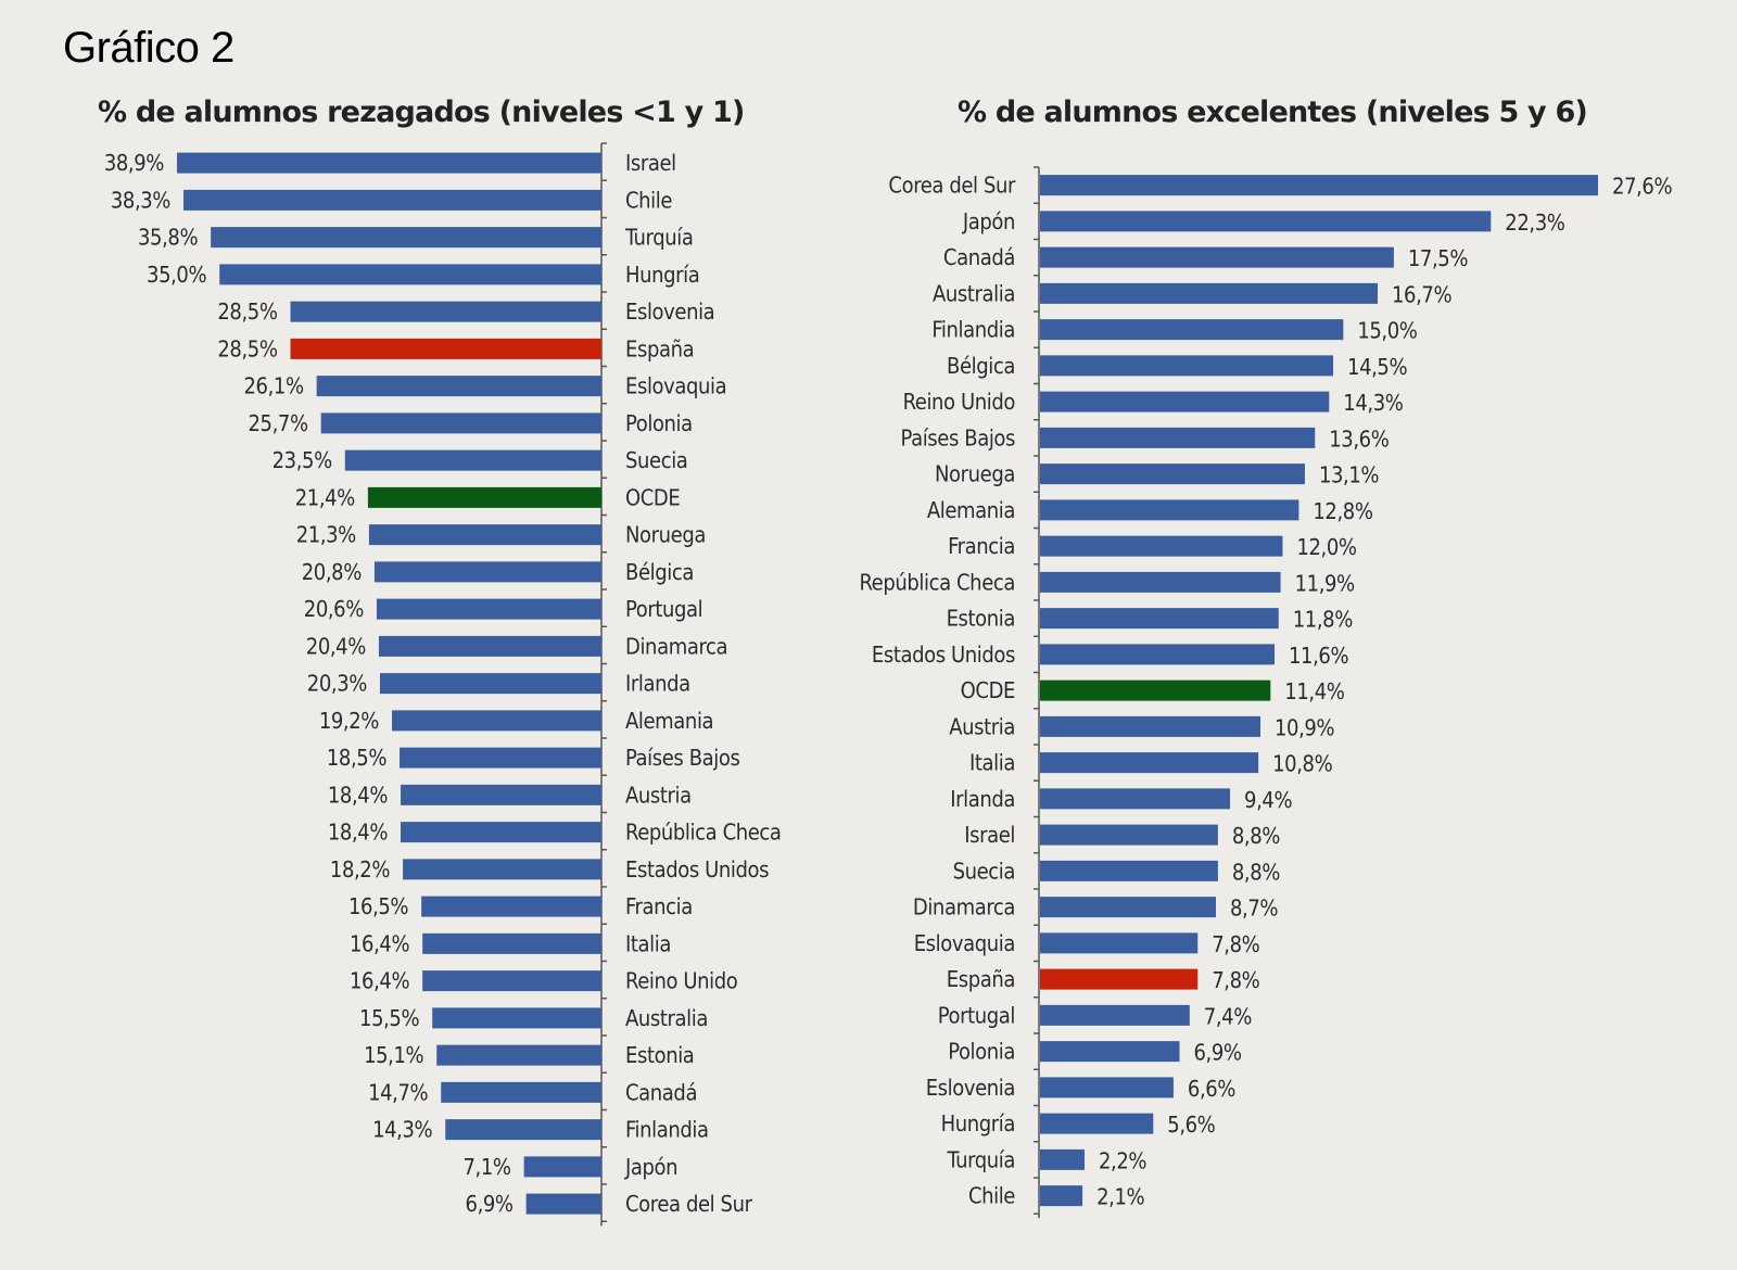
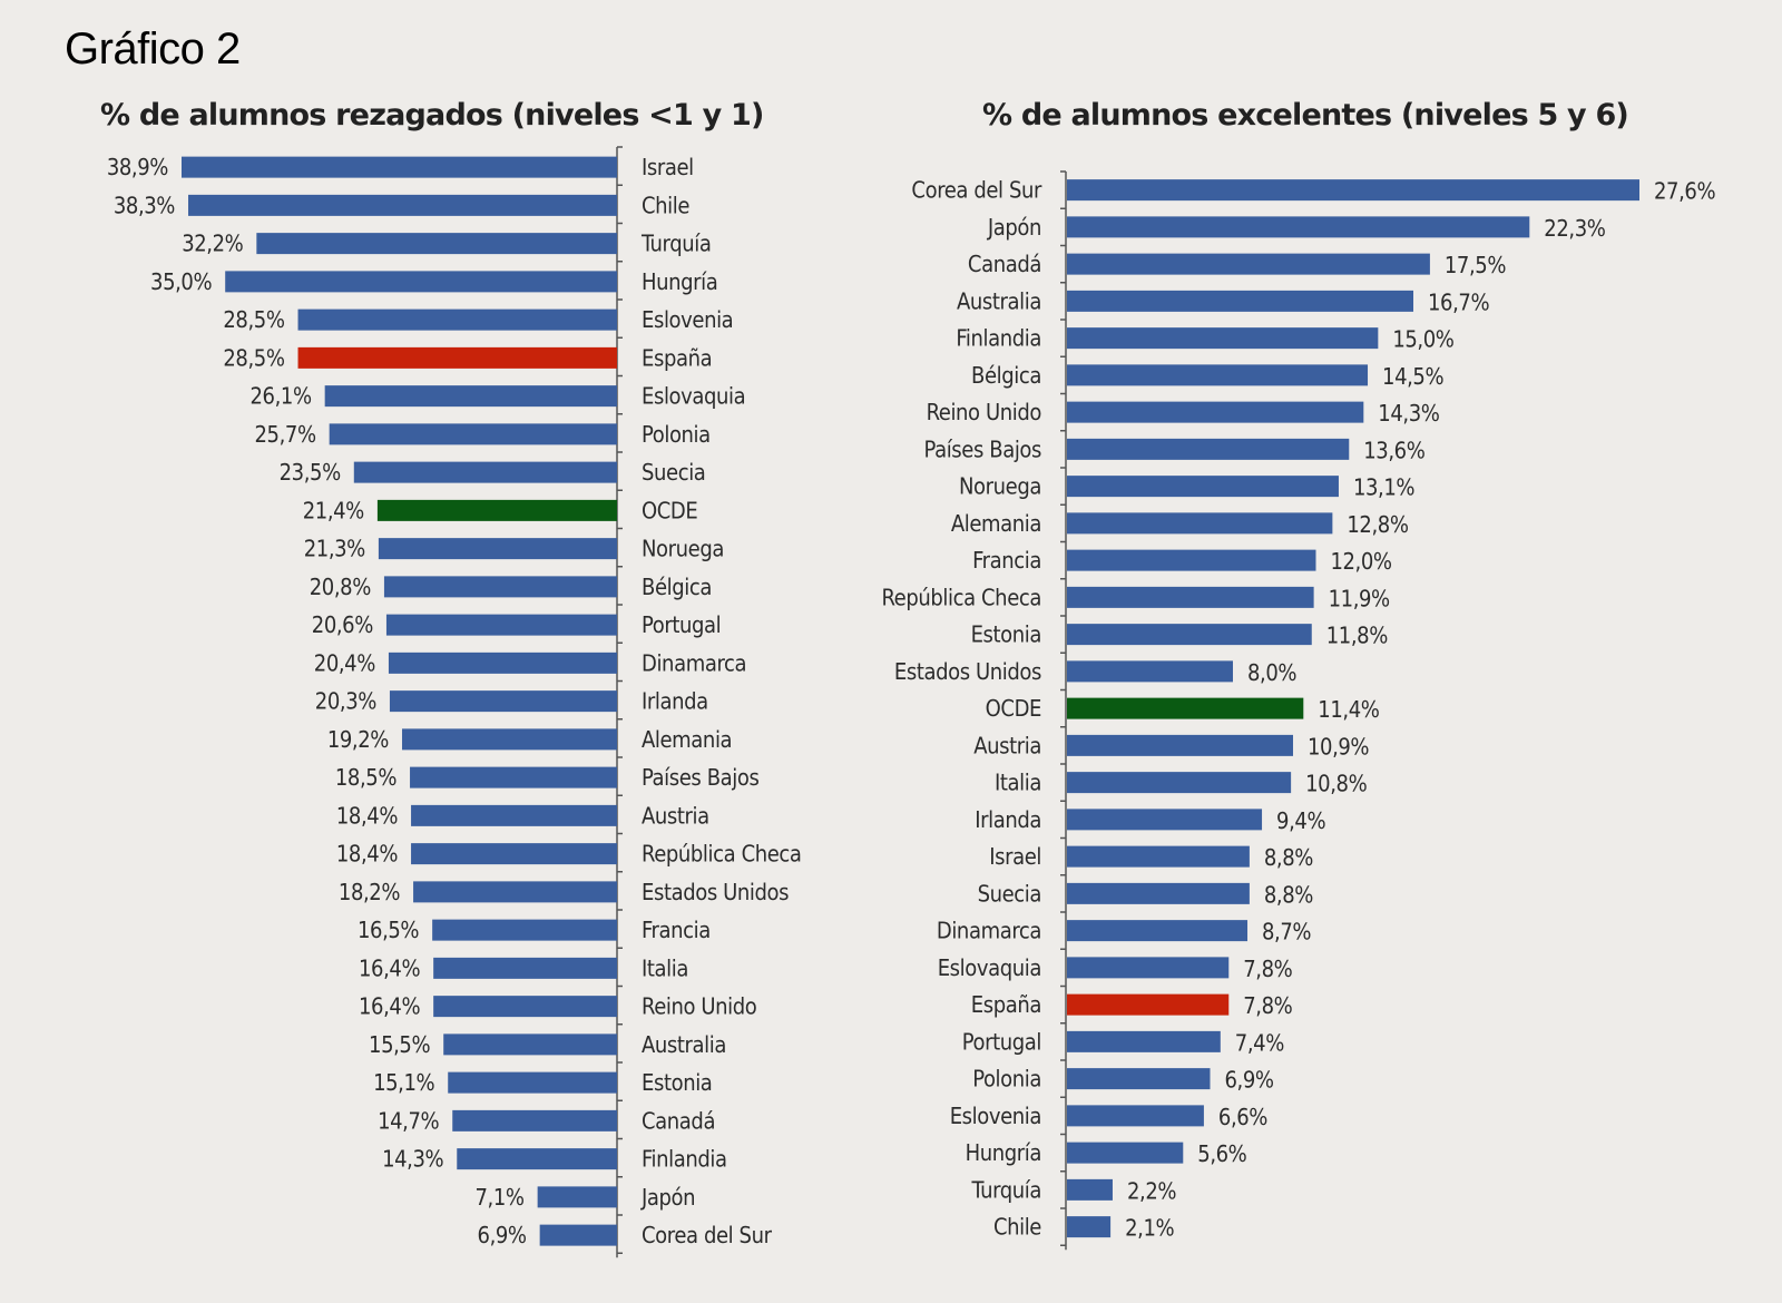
% de alumnos rezagados (niveles <1 y 1)/Turquía: 35,8% -> 32,2%
% de alumnos excelentes (niveles 5 y 6)/Estados Unidos: 11,6% -> 8,0%
